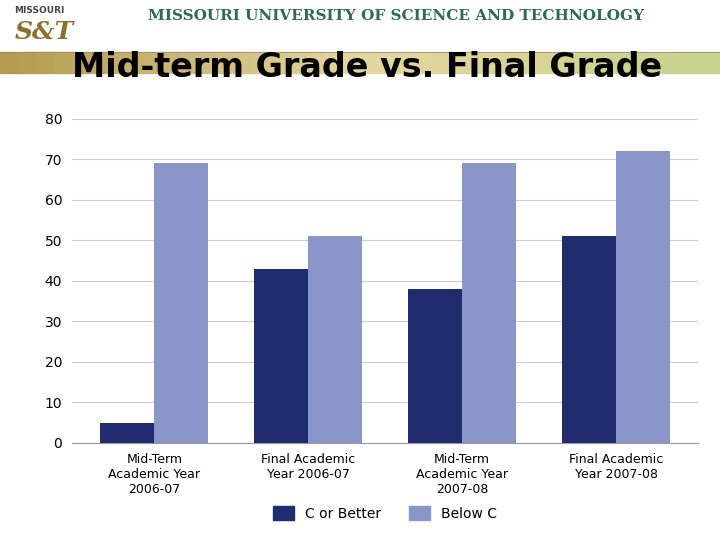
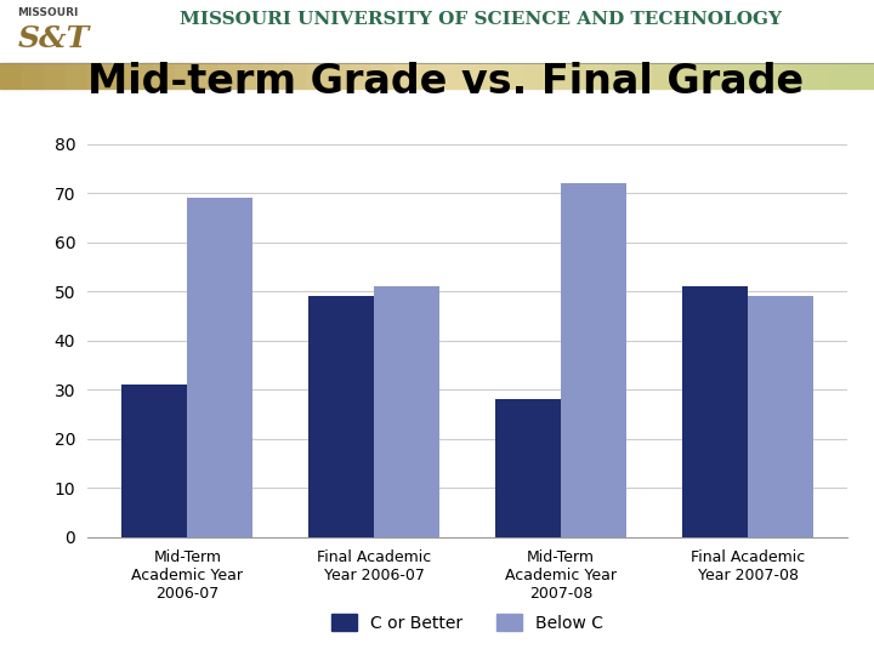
C or Better/Mid-Term Academic Year 2006-07: 5 -> 31
C or Better/Final Academic Year 2006-07: 43 -> 49
C or Better/Mid-Term Academic Year 2007-08: 38 -> 28
Below C/Mid-Term Academic Year 2007-08: 69 -> 72
Below C/Final Academic Year 2007-08: 72 -> 49
